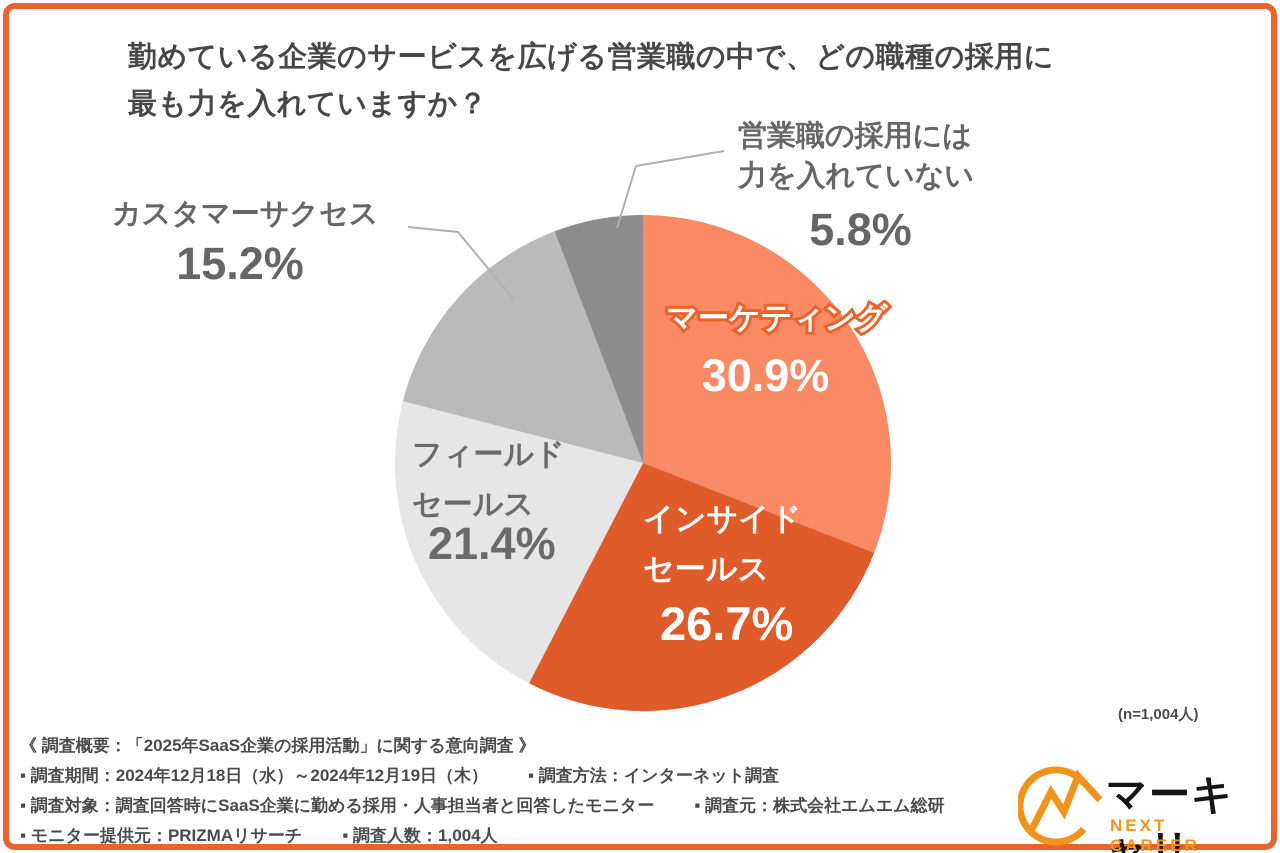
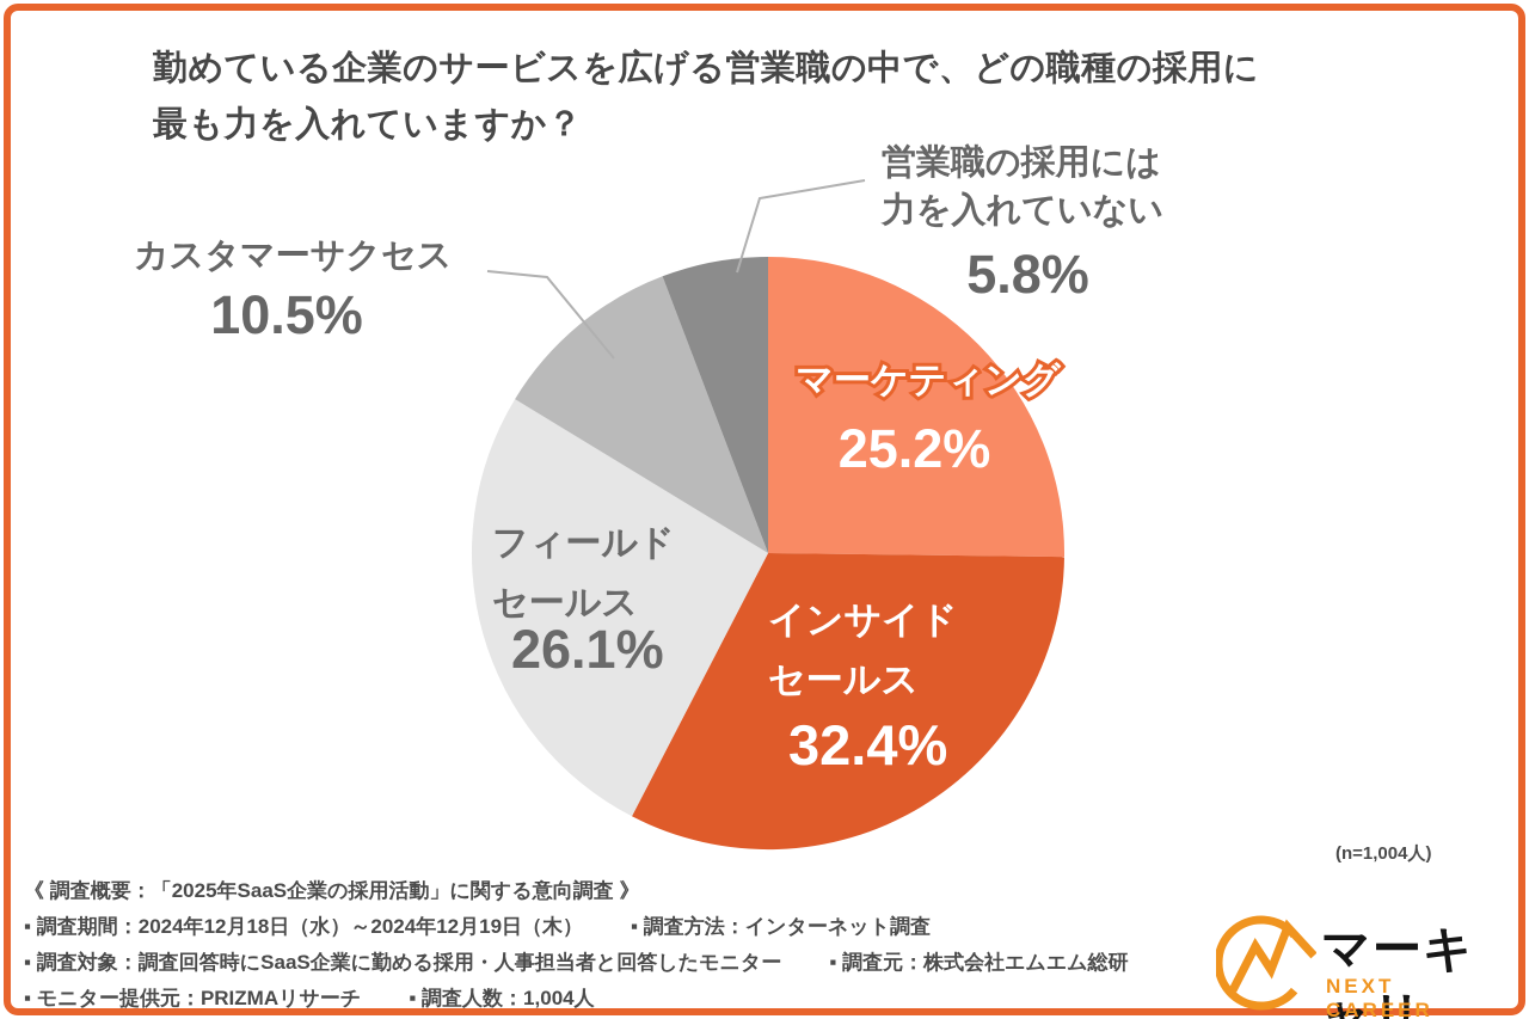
マーケティング: 30.9% -> 25.2%
インサイドセールス: 26.7% -> 32.4%
フィールドセールス: 21.4% -> 26.1%
カスタマーサクセス: 15.2% -> 10.5%
